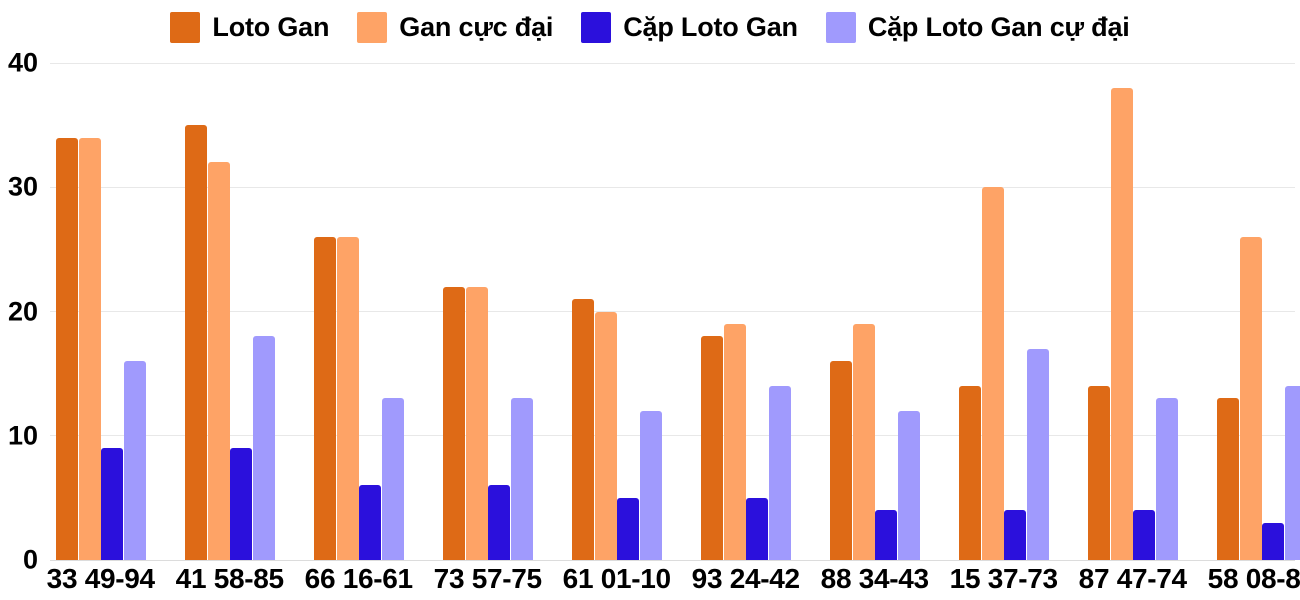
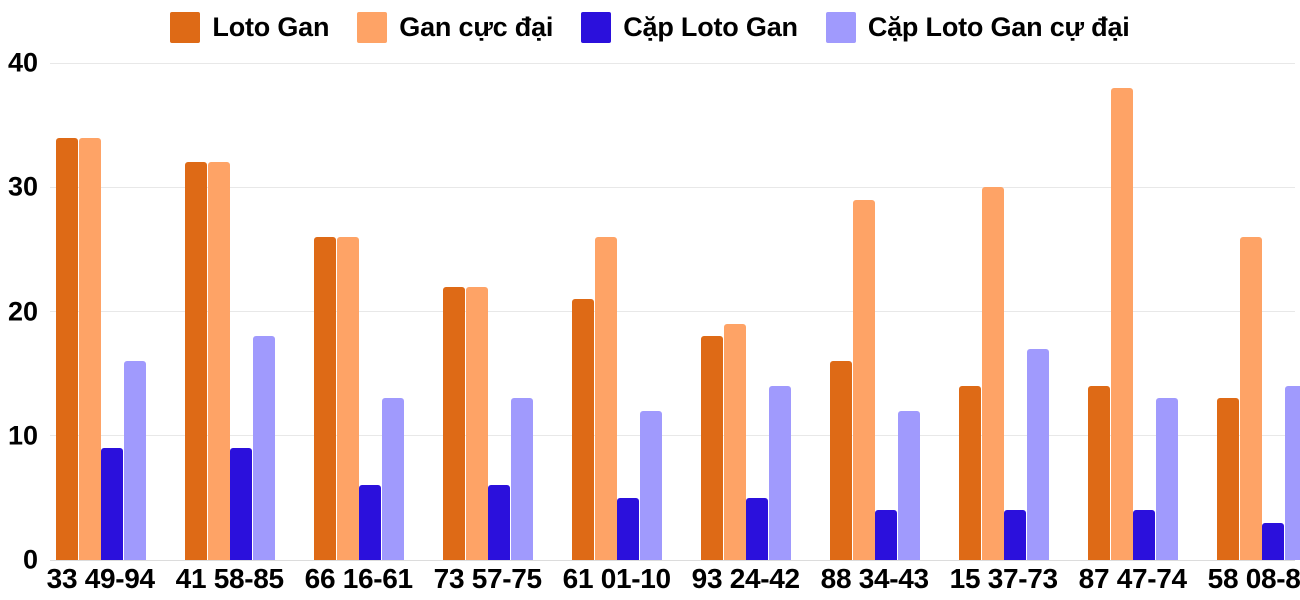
Loto Gan/41 58-85: 35 -> 32
Gan cực đại/61 01-10: 20 -> 26
Gan cực đại/88 34-43: 19 -> 29
